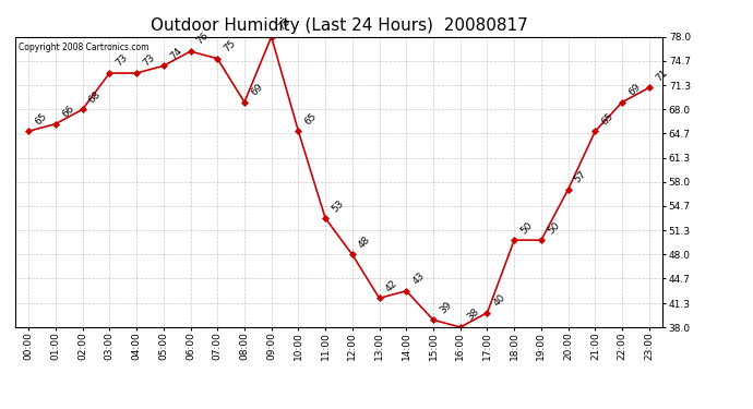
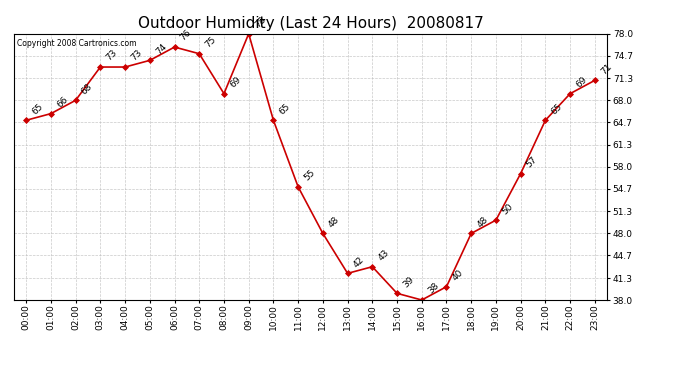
11:00: 53 -> 55
18:00: 50 -> 48
